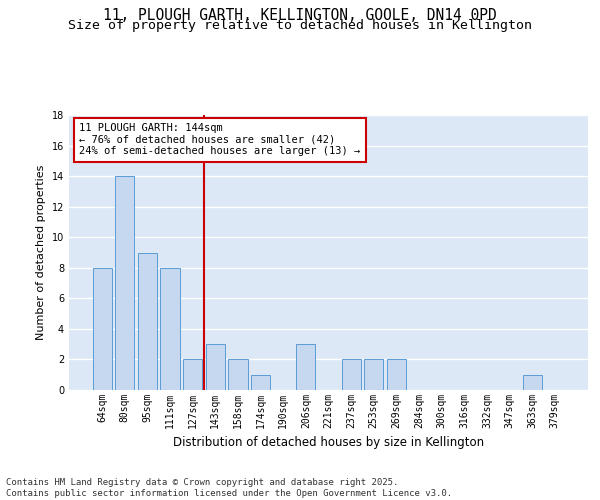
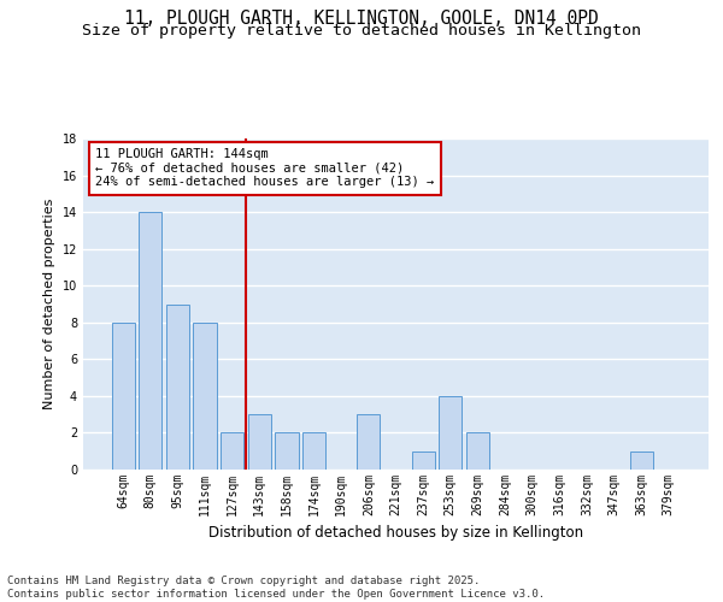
174sqm: 1 -> 2
237sqm: 2 -> 1
253sqm: 2 -> 4
